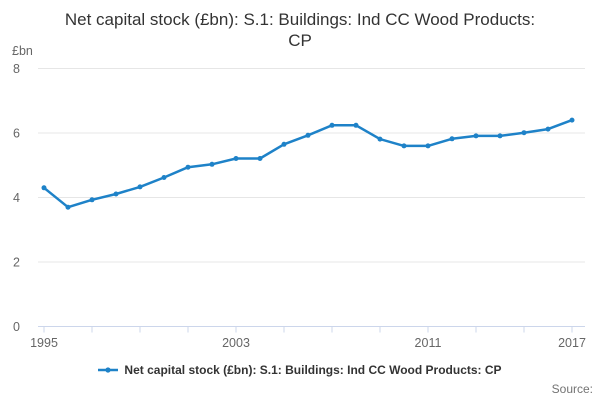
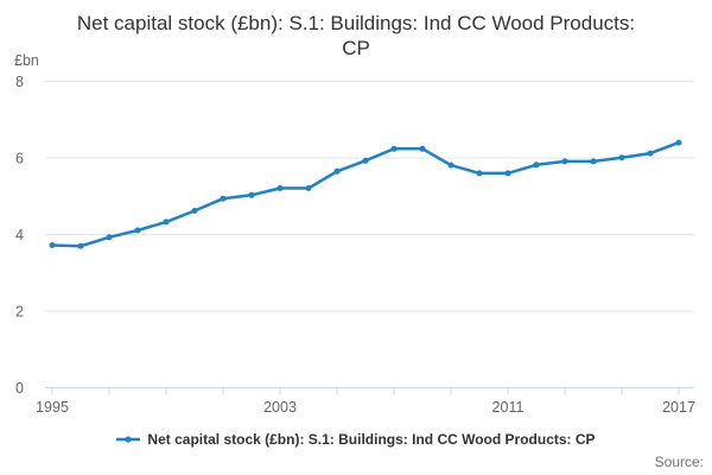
1995: 4.3 -> 3.7
